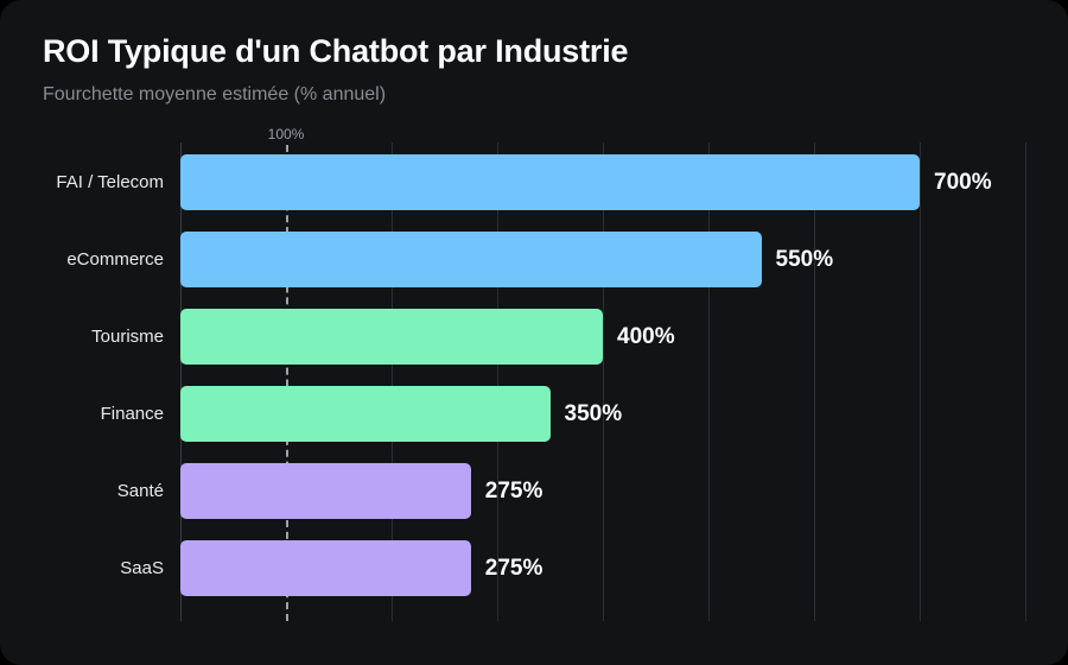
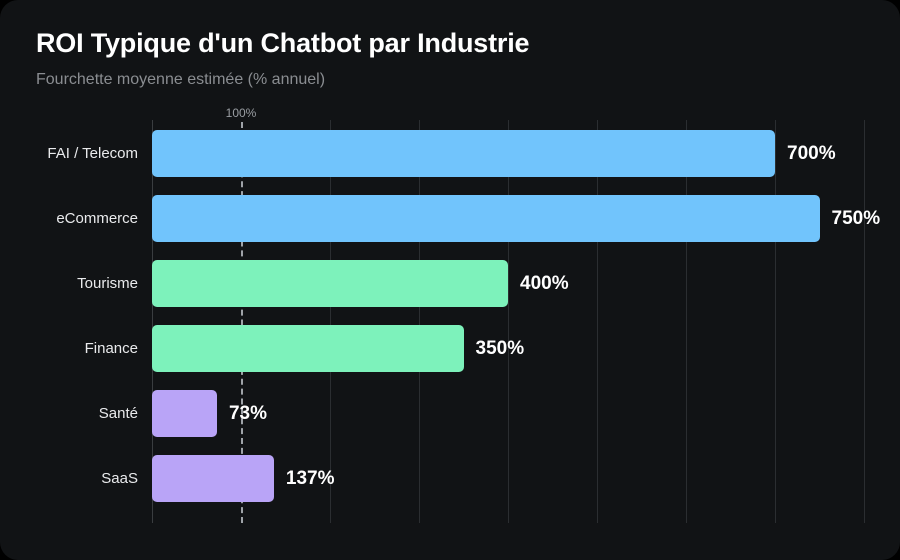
eCommerce: 550% -> 750%
Santé: 275% -> 73%
SaaS: 275% -> 137%
